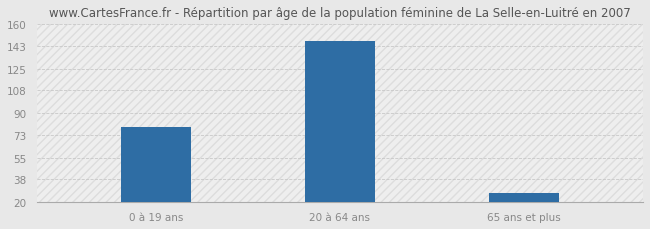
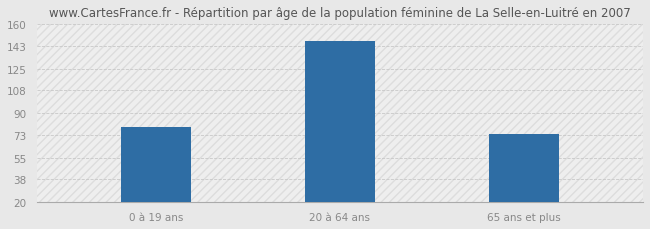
65 ans et plus: 27 -> 74
